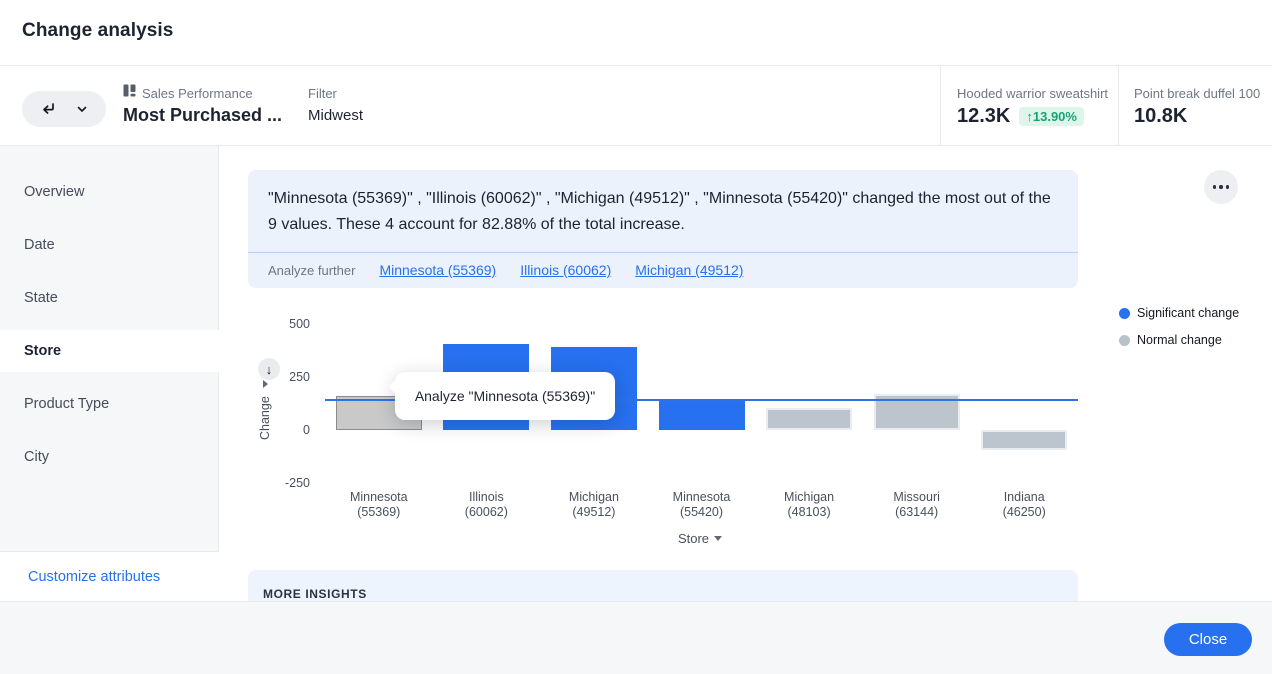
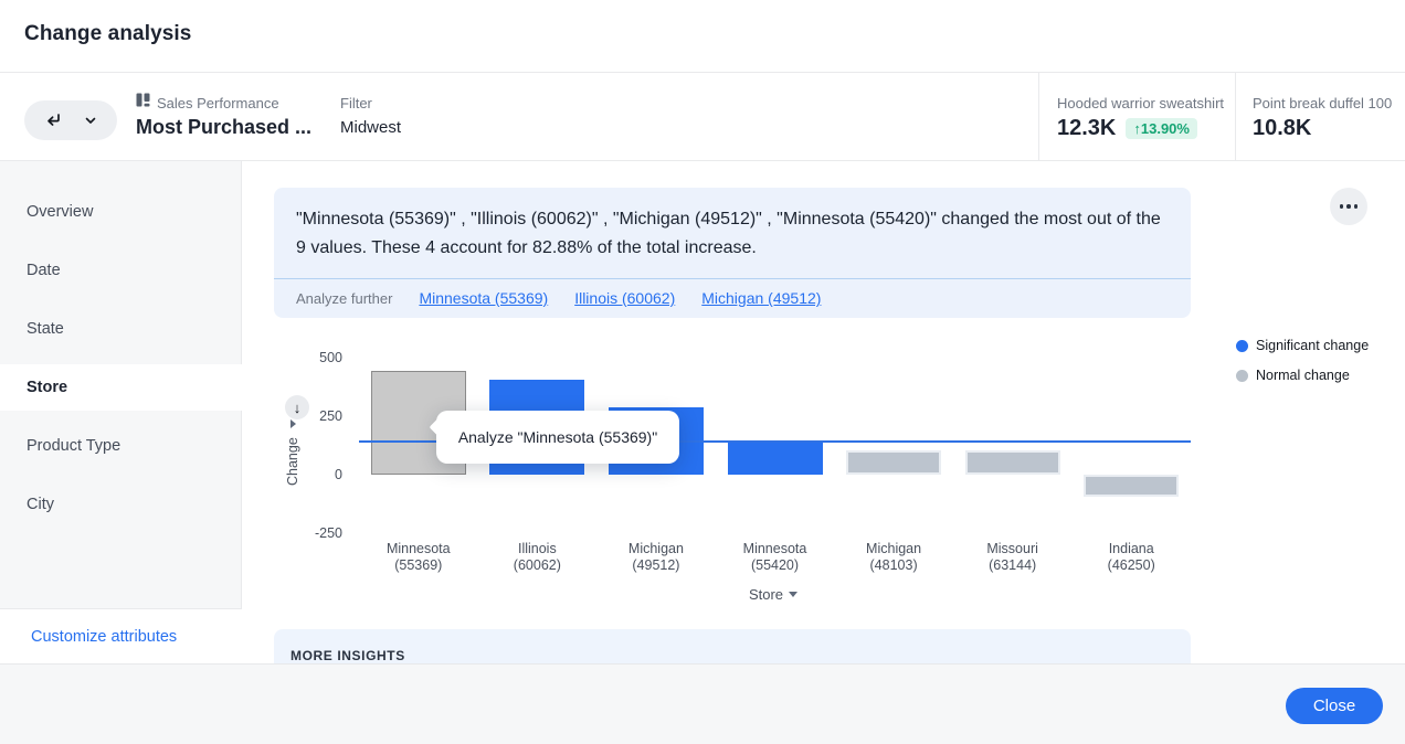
Minnesota (55369): 160 -> 440
Michigan (49512): 390 -> 290
Missouri (63144): 170 -> 100
